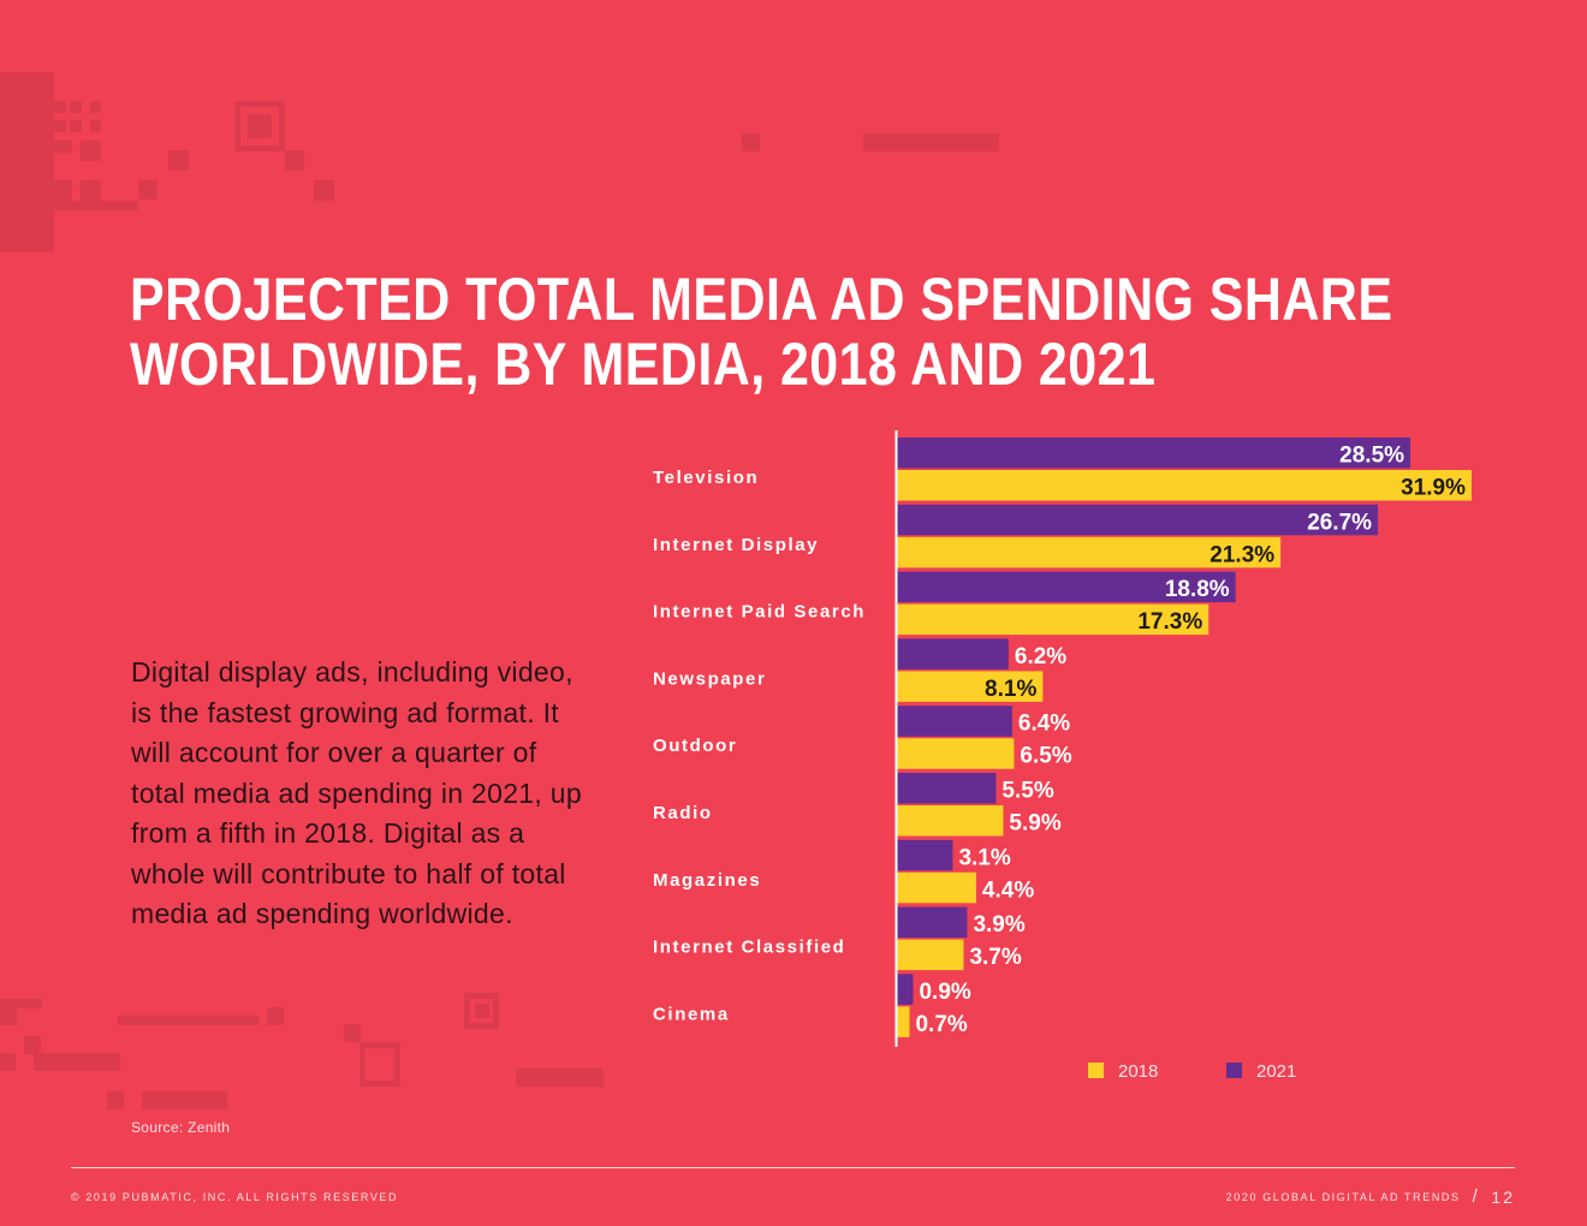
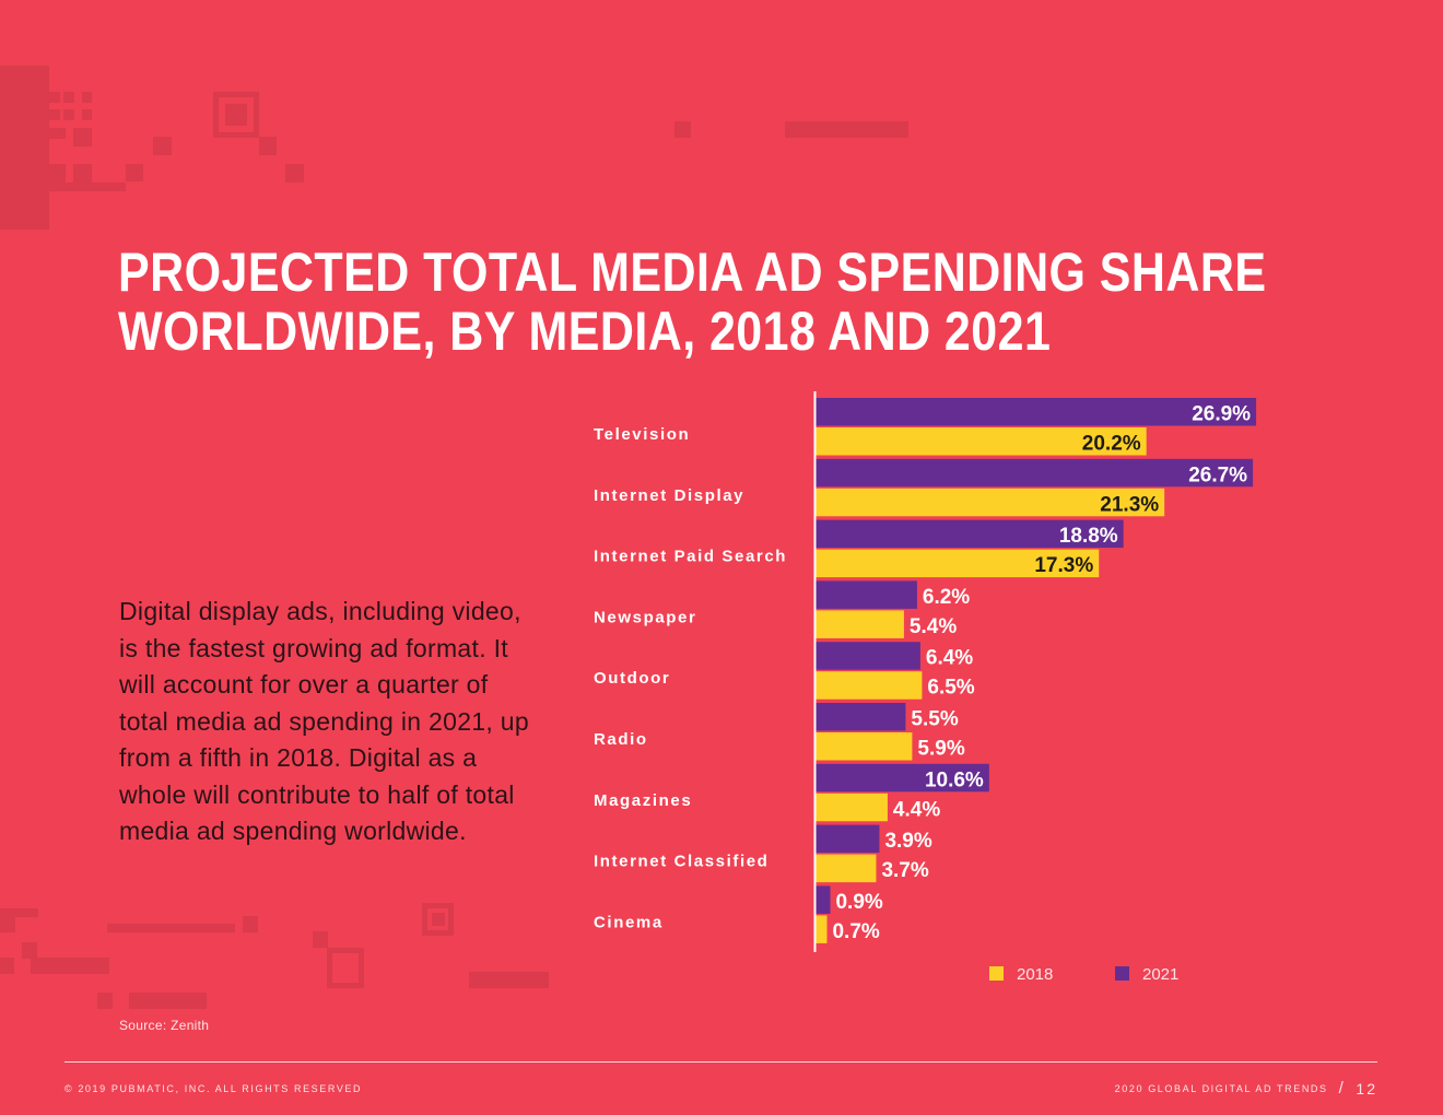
2021/Television: 28.5% -> 26.9%
2018/Television: 31.9% -> 20.2%
2018/Newspaper: 8.1% -> 5.4%
2021/Magazines: 3.1% -> 10.6%
